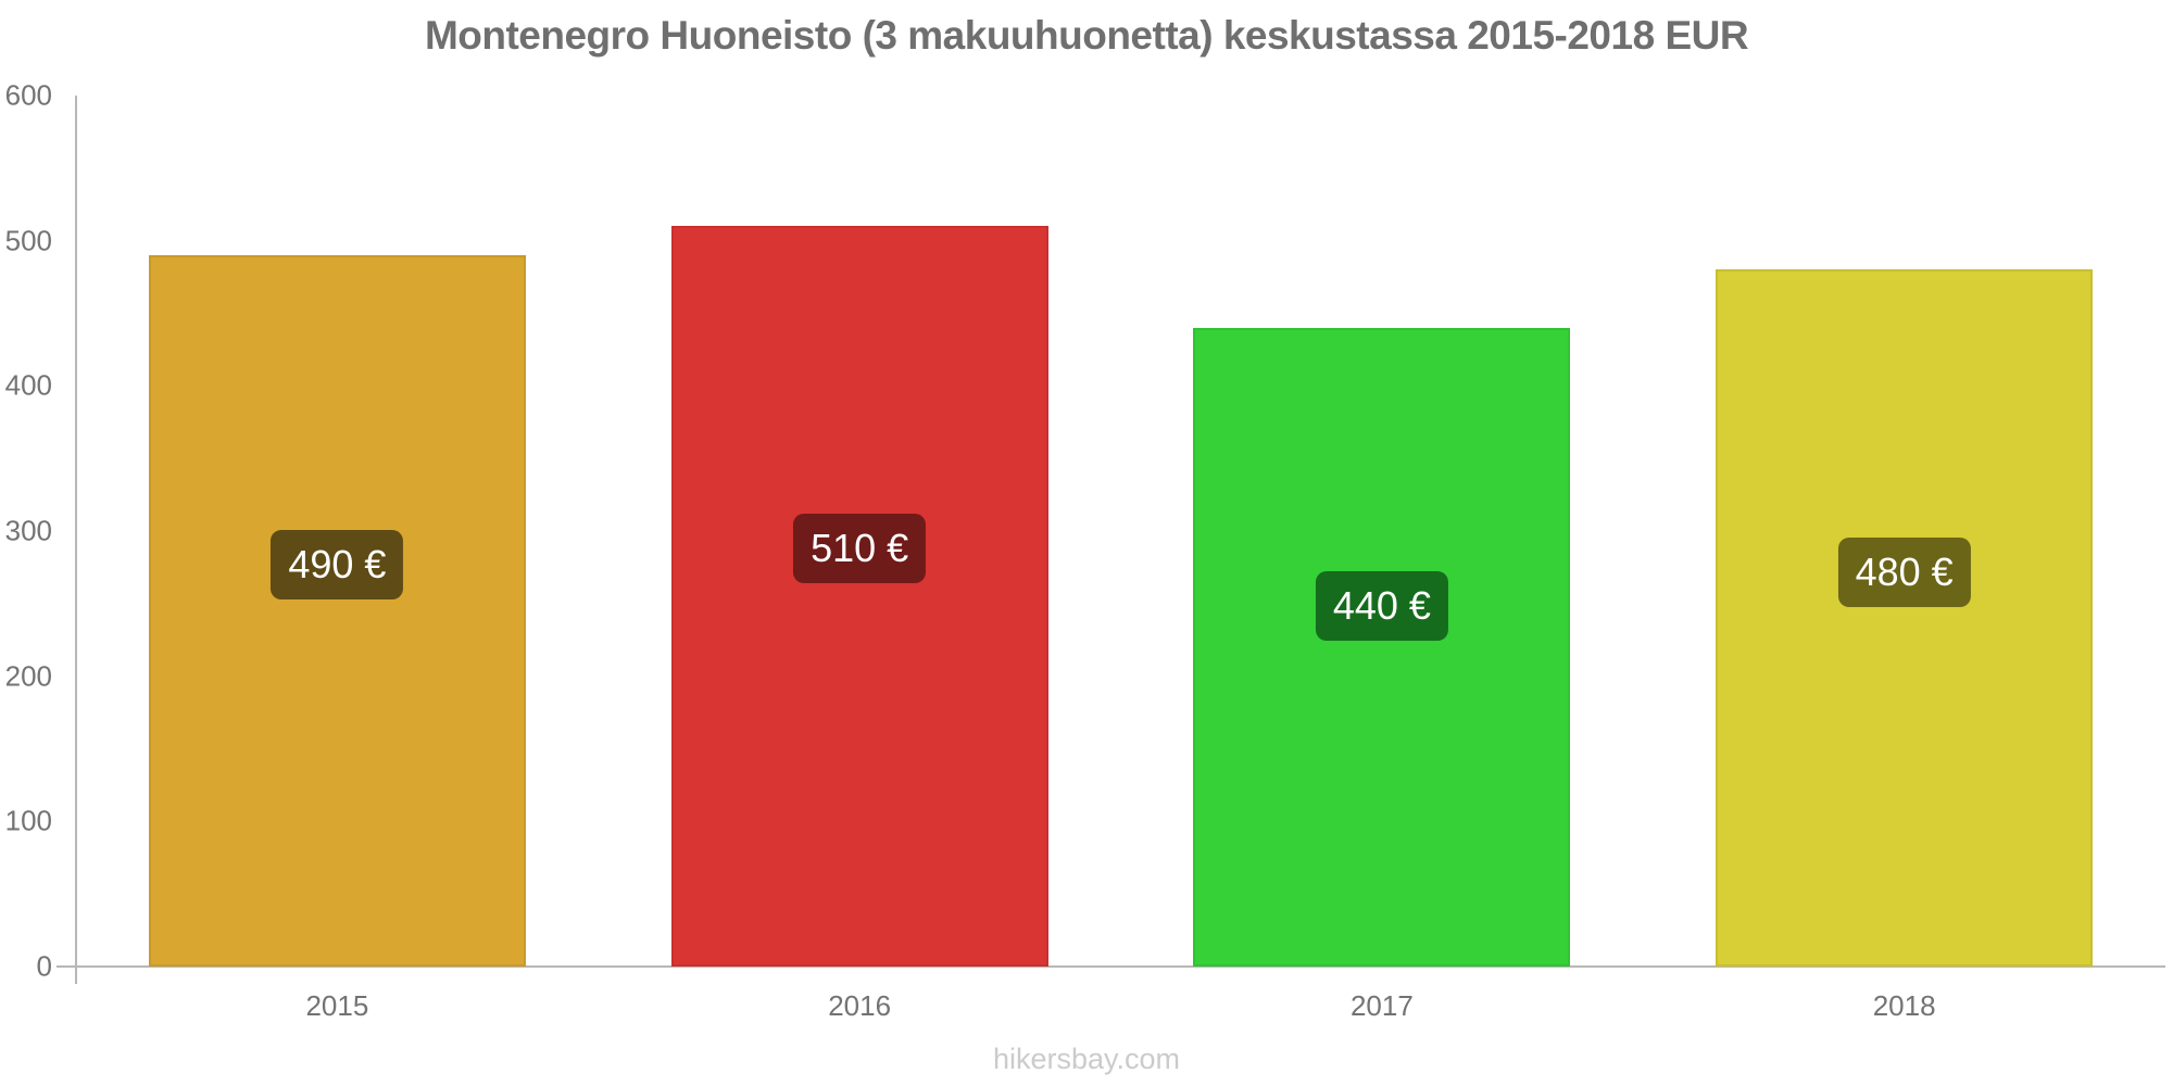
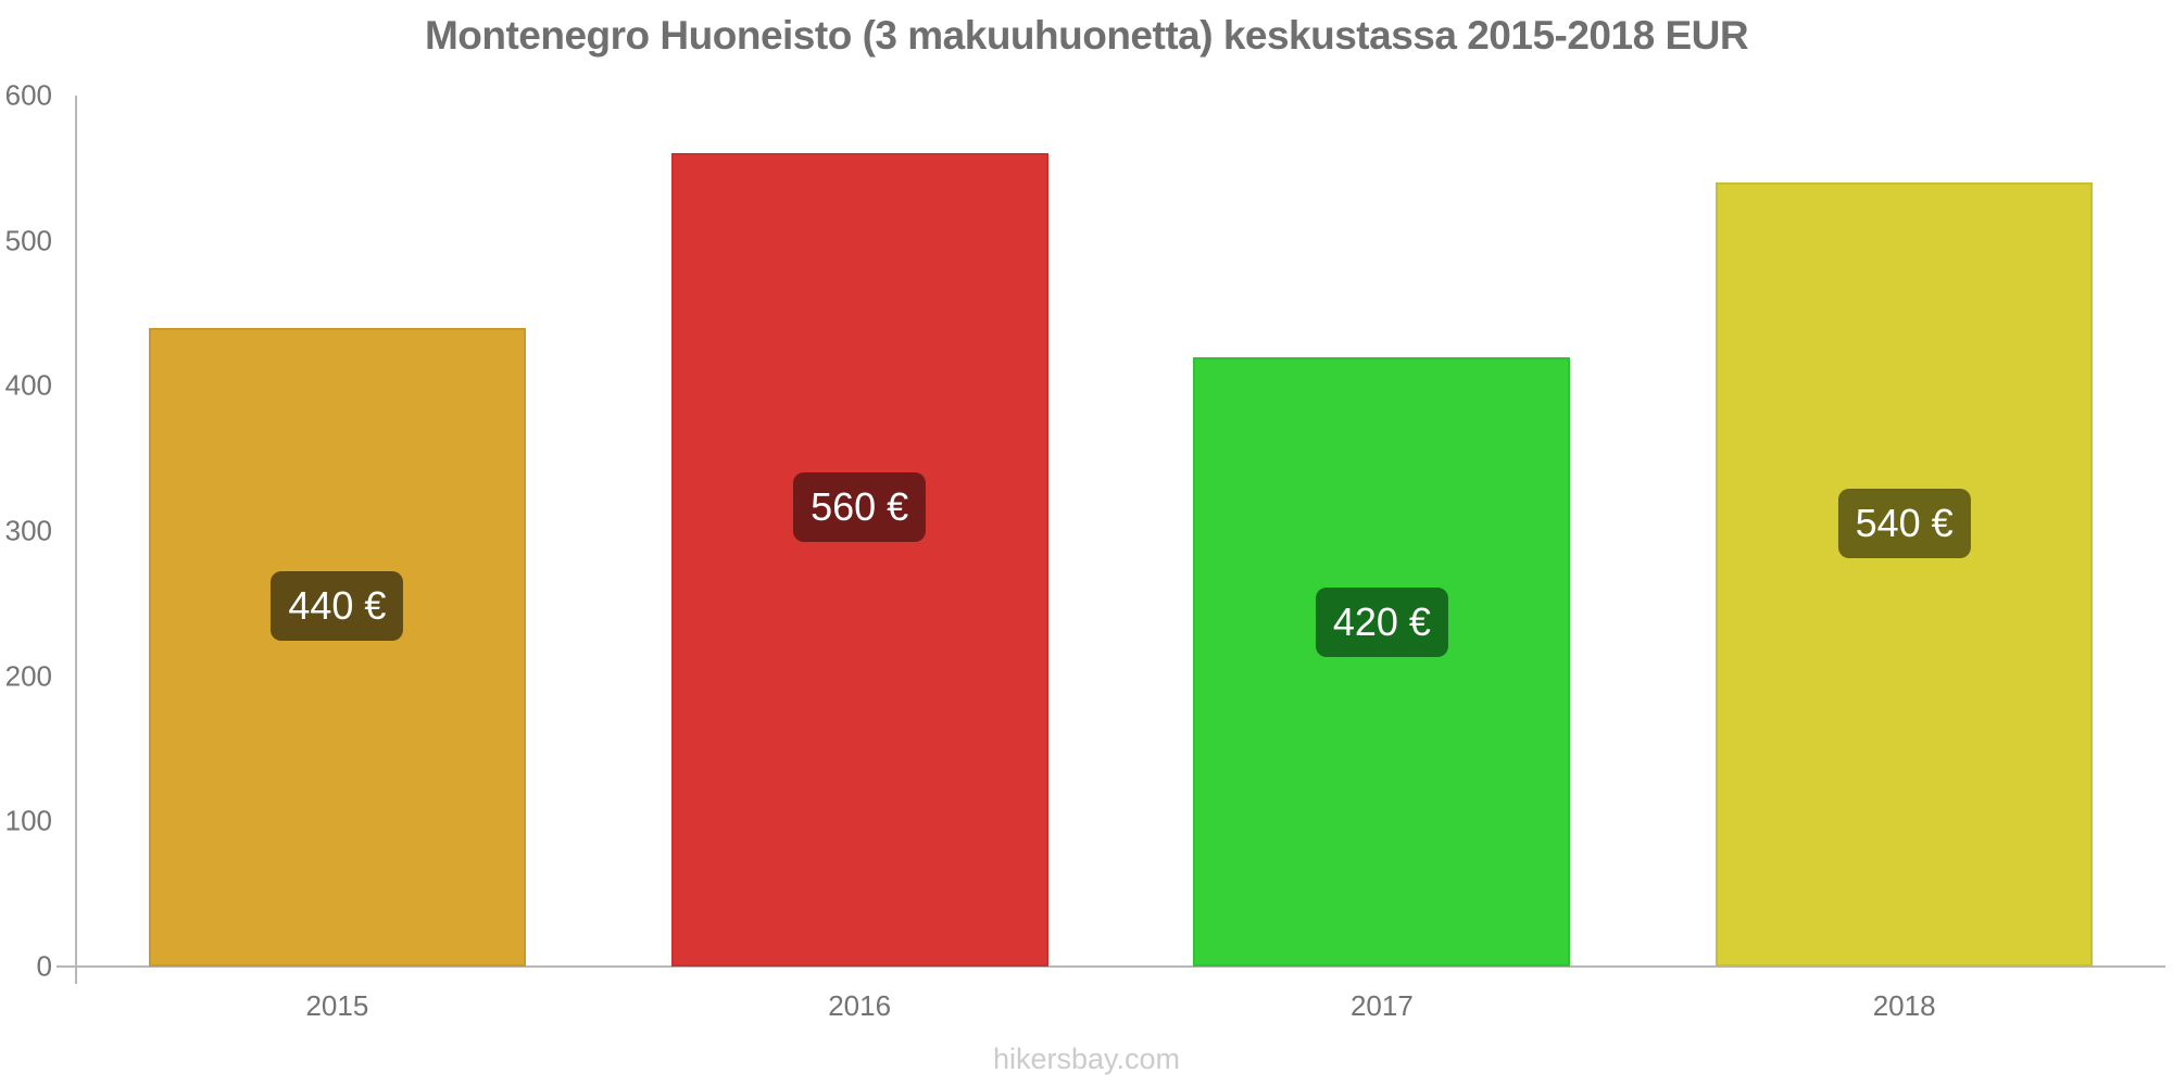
2015: 490 -> 440
2016: 510 -> 560
2017: 440 -> 420
2018: 480 -> 540
